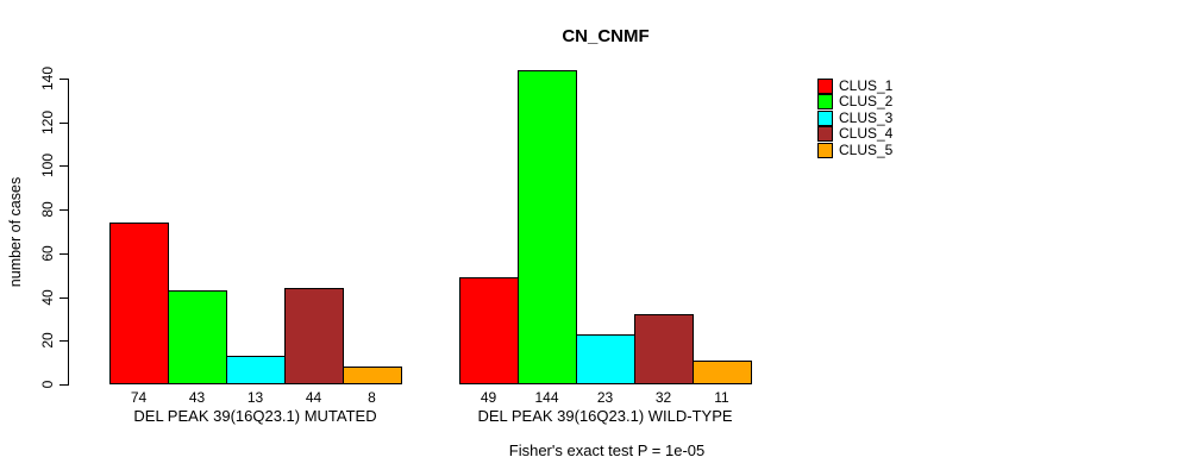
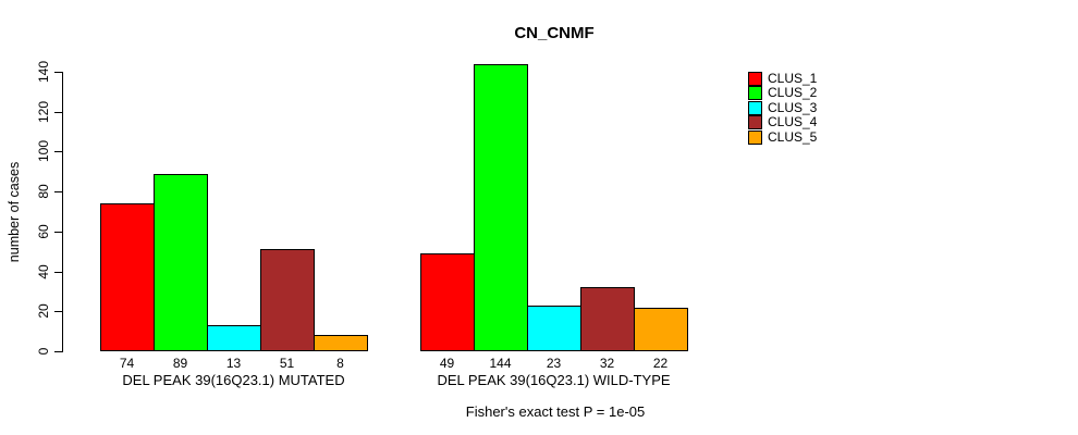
CLUS_2/DEL PEAK 39(16Q23.1) MUTATED: 43 -> 89
CLUS_4/DEL PEAK 39(16Q23.1) MUTATED: 44 -> 51
CLUS_5/DEL PEAK 39(16Q23.1) WILD-TYPE: 11 -> 22
